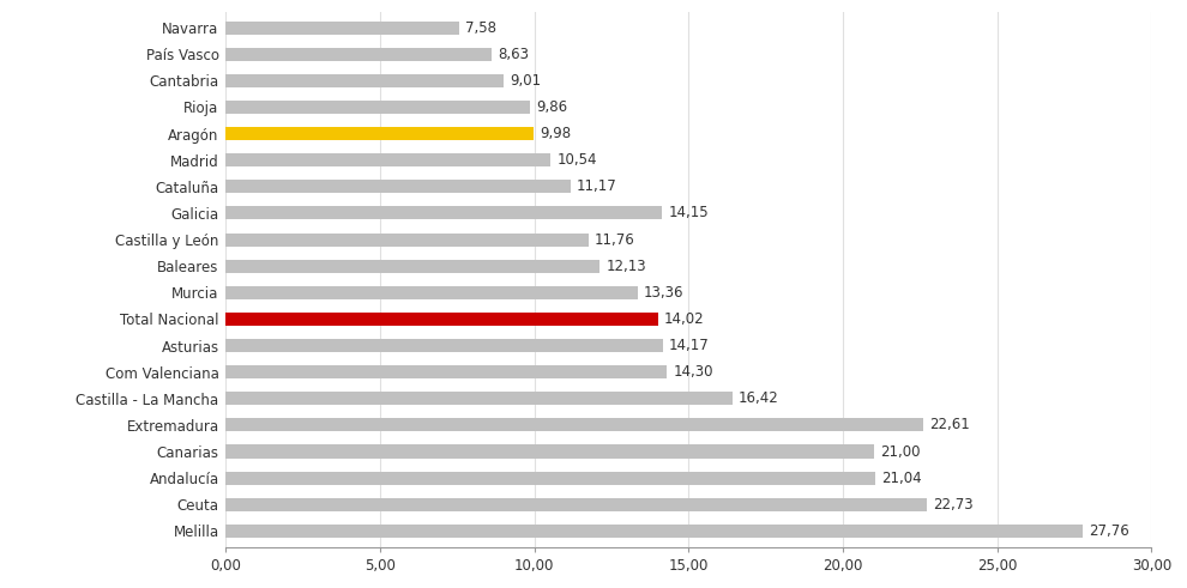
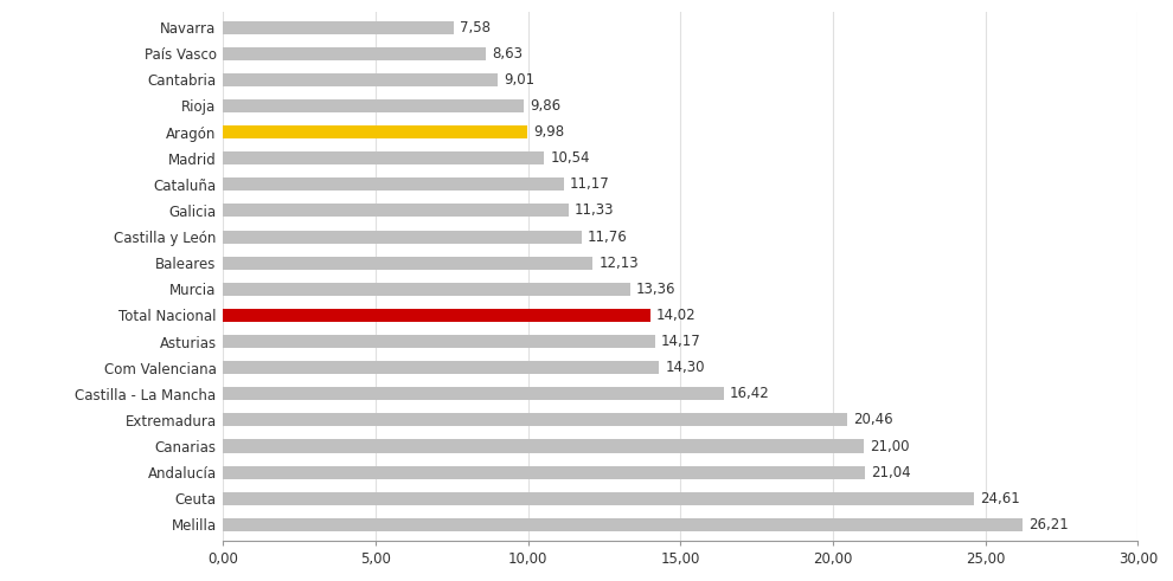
Galicia: 14,15 -> 11,33
Extremadura: 22,61 -> 20,46
Ceuta: 22,73 -> 24,61
Melilla: 27,76 -> 26,21
